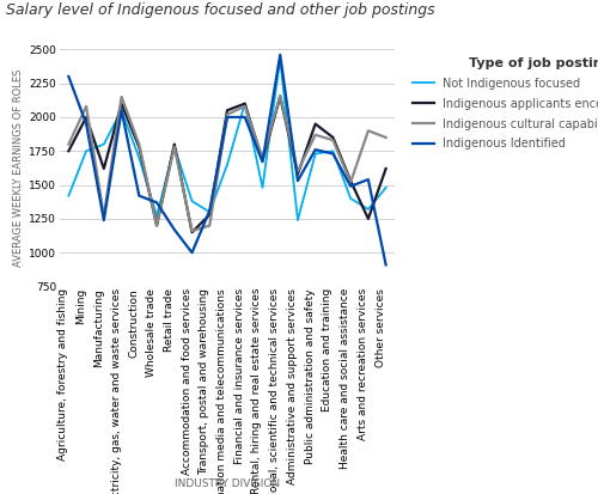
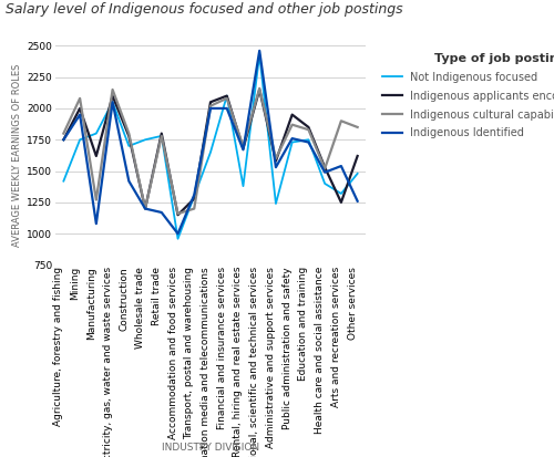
Indigenous Identified/Agriculture, forestry and fishing: 2300 -> 1750
Indigenous Identified/Manufacturing: 1240 -> 1080
Not Indigenous focused/Wholesale trade: 1270 -> 1750
Indigenous Identified/Wholesale trade: 1370 -> 1200
Not Indigenous focused/Accommodation and food services: 1380 -> 960
Not Indigenous focused/Rental, hiring and real estate services: 1480 -> 1380
Indigenous Identified/Other services: 910 -> 1260
